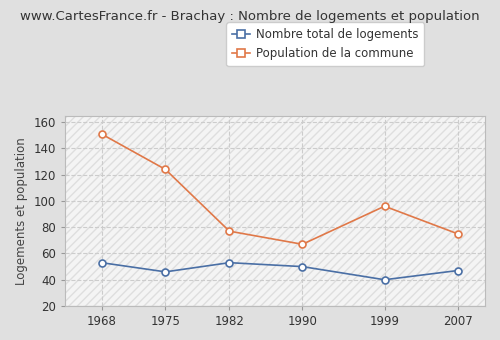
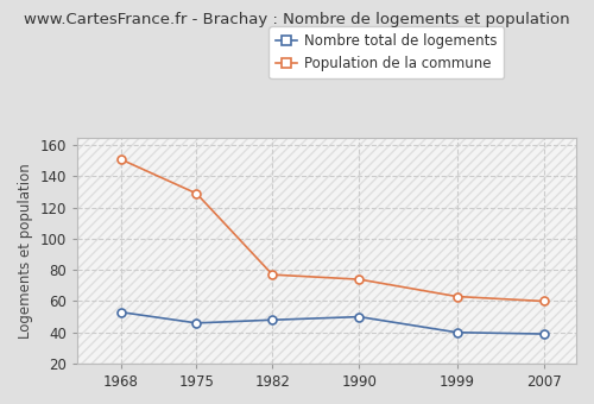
Population de la commune/1975: 124 -> 129
Nombre total de logements/1982: 53 -> 48
Population de la commune/1990: 67 -> 74
Population de la commune/1999: 96 -> 63
Nombre total de logements/2007: 47 -> 39
Population de la commune/2007: 75 -> 60
